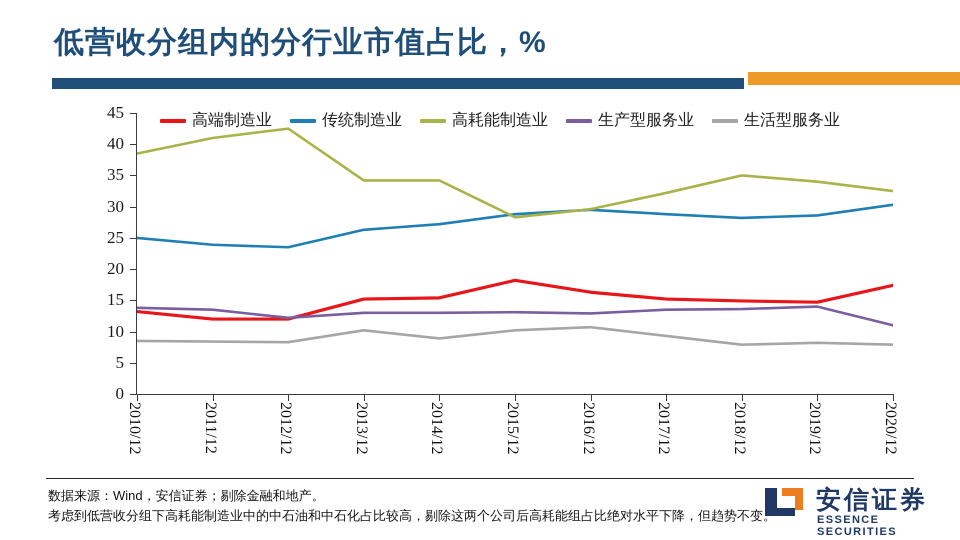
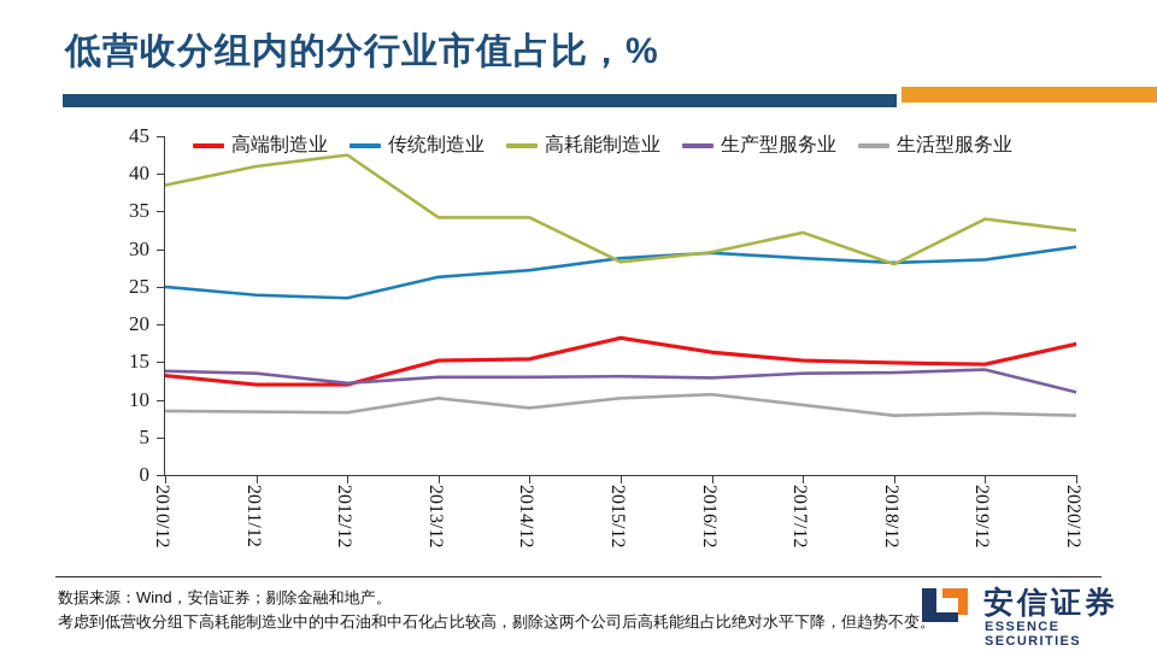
高耗能制造业/2018/12: 35 -> 28
